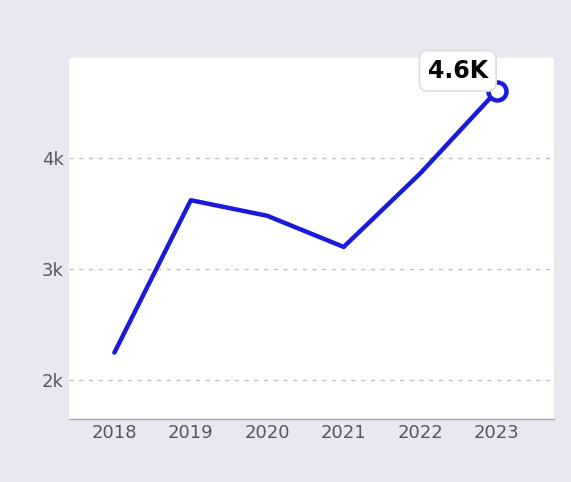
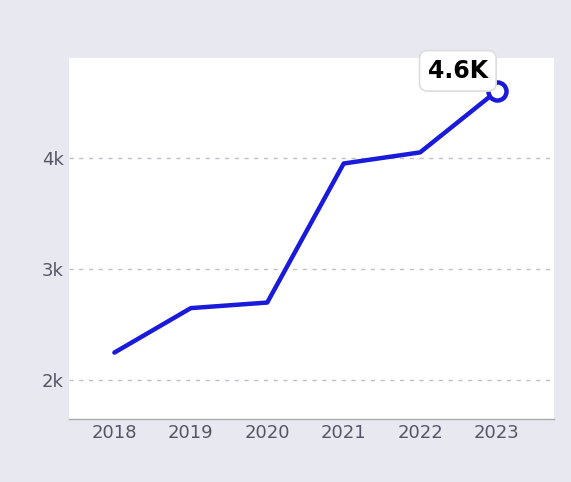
2019: 3.62k -> 2.65k
2020: 3.48k -> 2.70k
2021: 3.20k -> 3.95k
2022: 3.86k -> 4.05k
